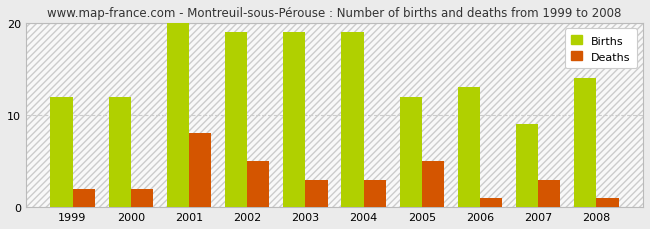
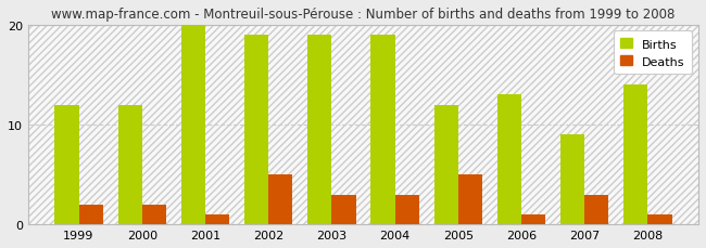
Deaths/2001: 8 -> 1
